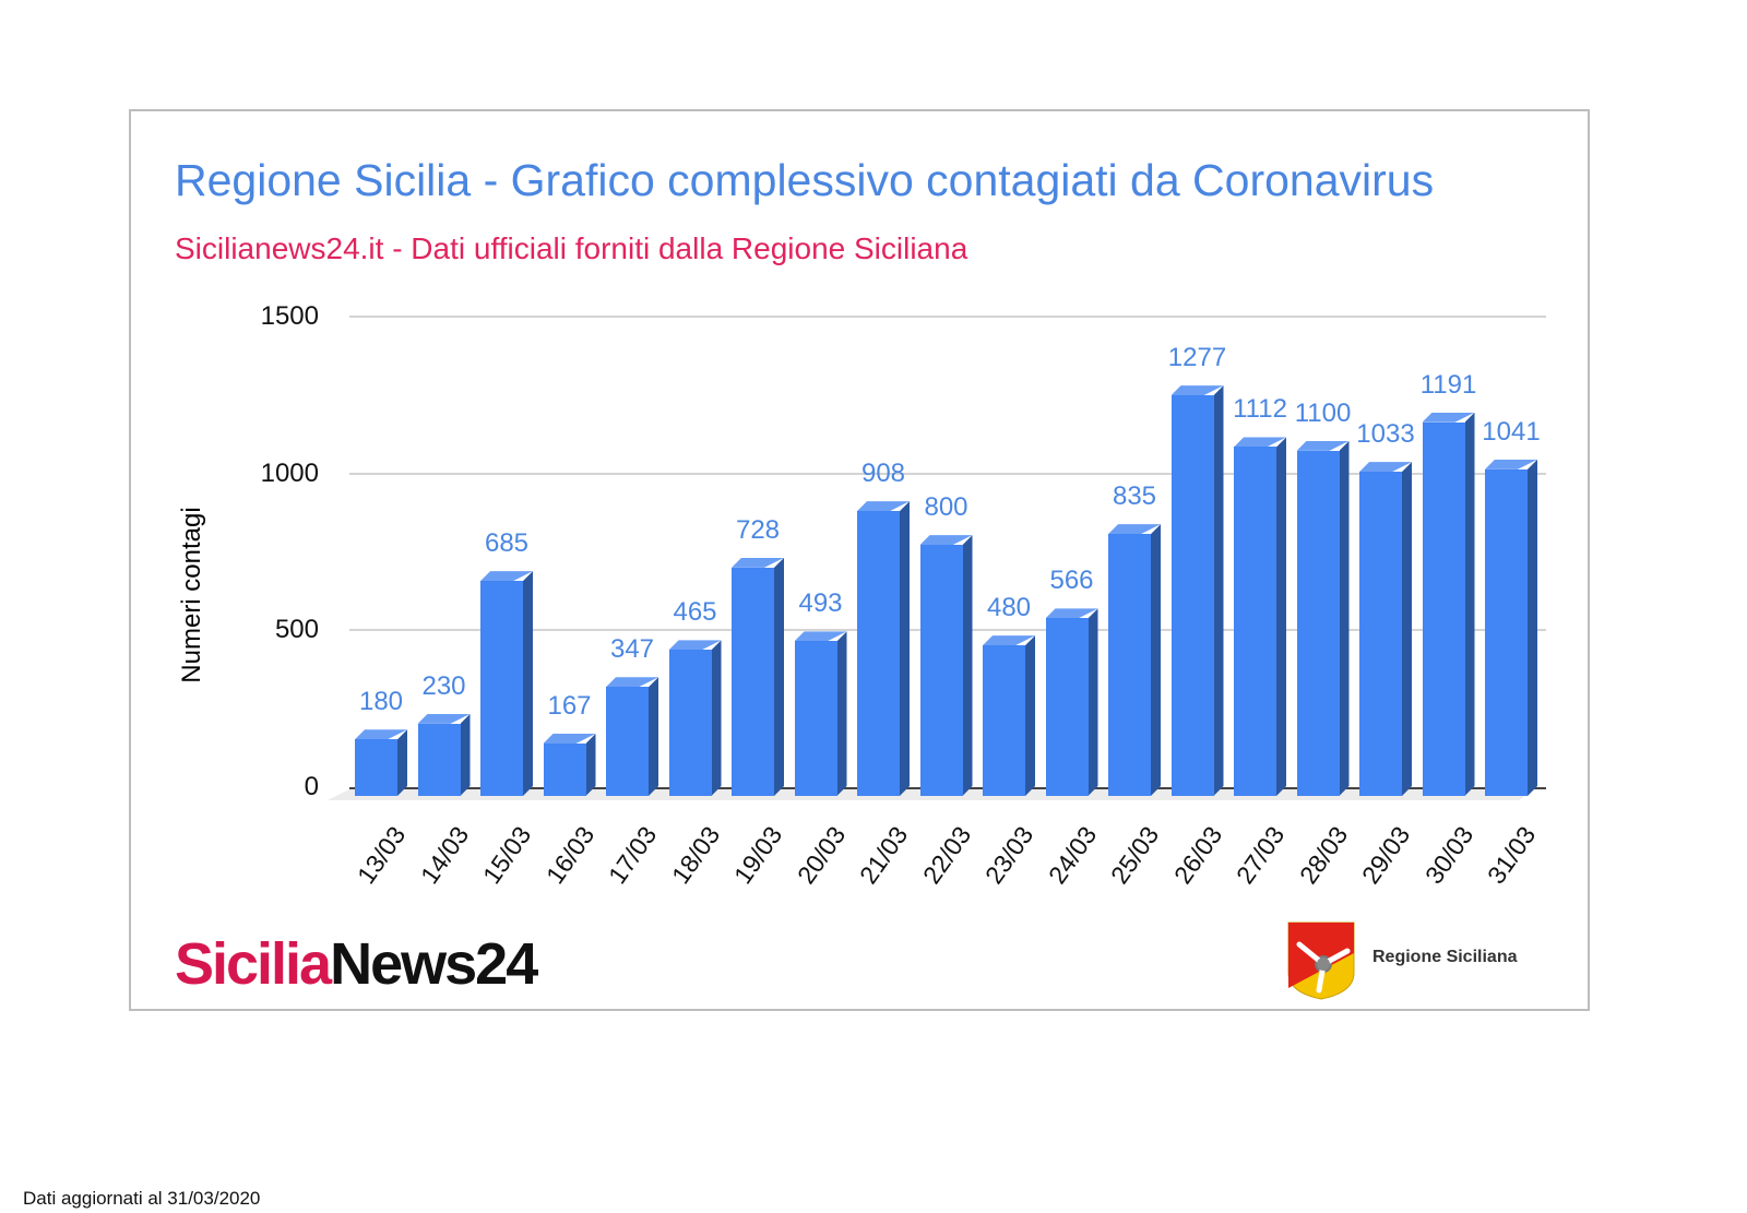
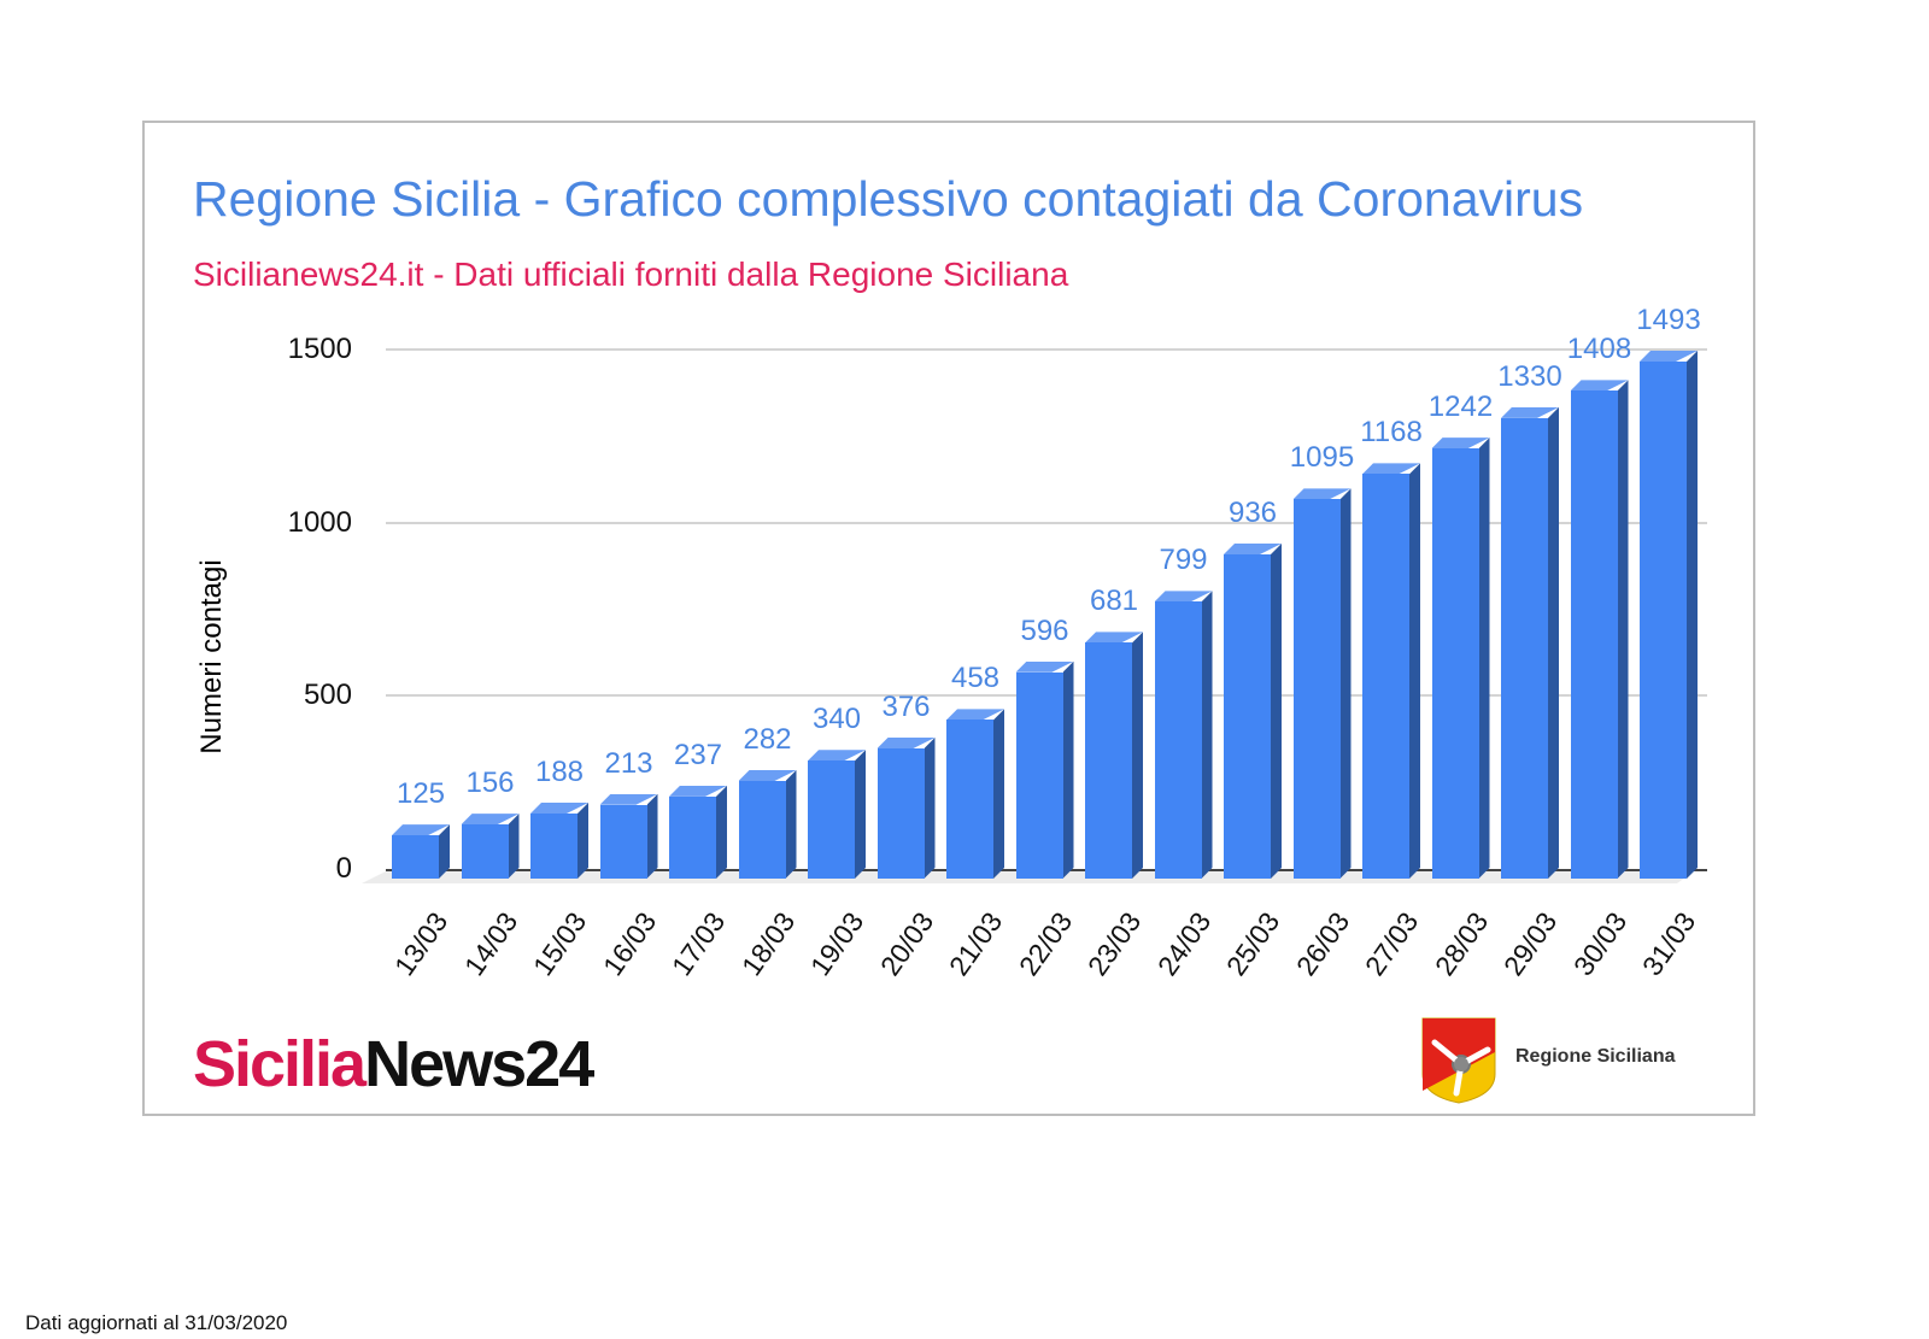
13/03: 180 -> 125
14/03: 230 -> 156
15/03: 685 -> 188
16/03: 167 -> 213
17/03: 347 -> 237
18/03: 465 -> 282
19/03: 728 -> 340
20/03: 493 -> 376
21/03: 908 -> 458
22/03: 800 -> 596
23/03: 480 -> 681
24/03: 566 -> 799
25/03: 835 -> 936
26/03: 1277 -> 1095
27/03: 1112 -> 1168
28/03: 1100 -> 1242
29/03: 1033 -> 1330
30/03: 1191 -> 1408
31/03: 1041 -> 1493
